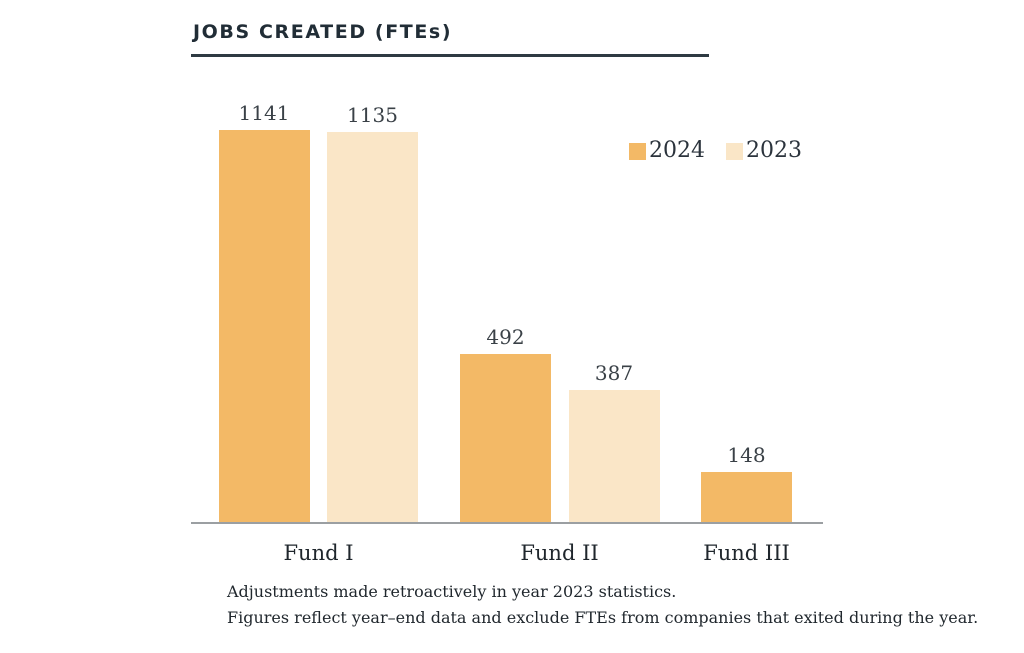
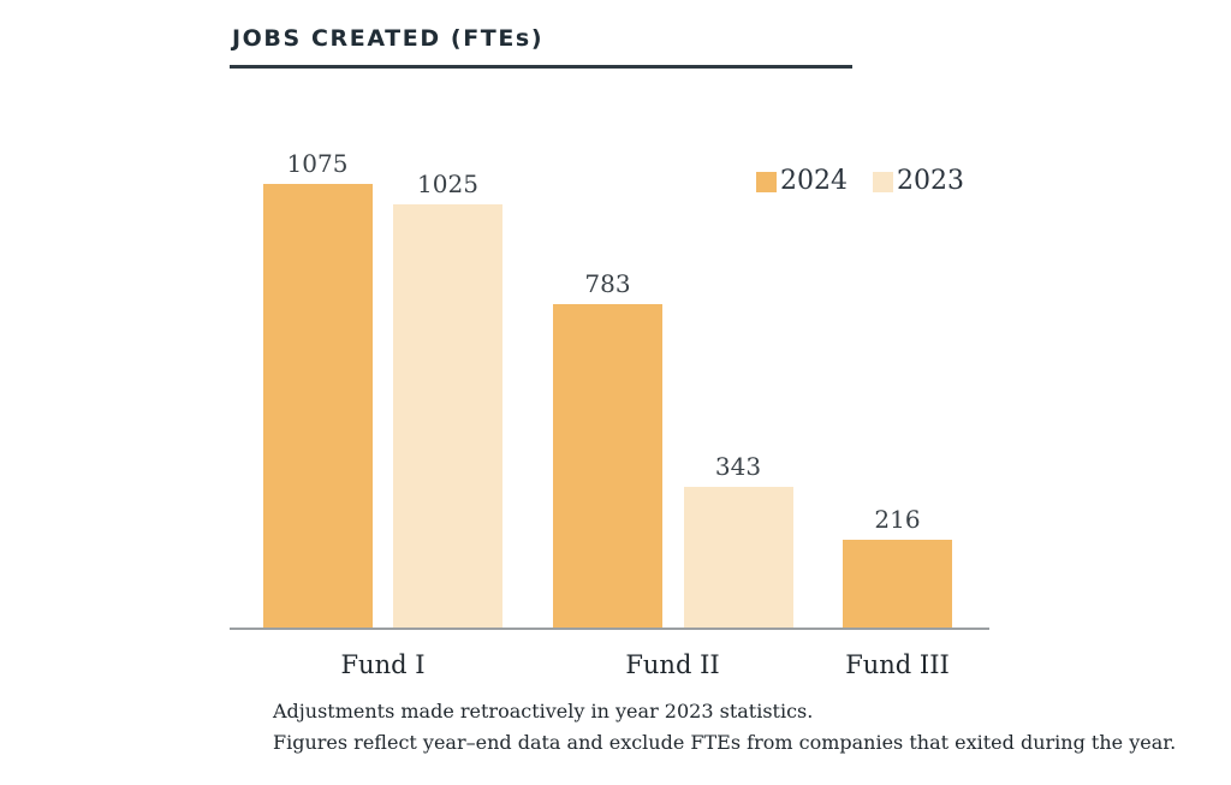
2024/Fund I: 1141 -> 1075
2023/Fund I: 1135 -> 1025
2024/Fund II: 492 -> 783
2023/Fund II: 387 -> 343
2024/Fund III: 148 -> 216
